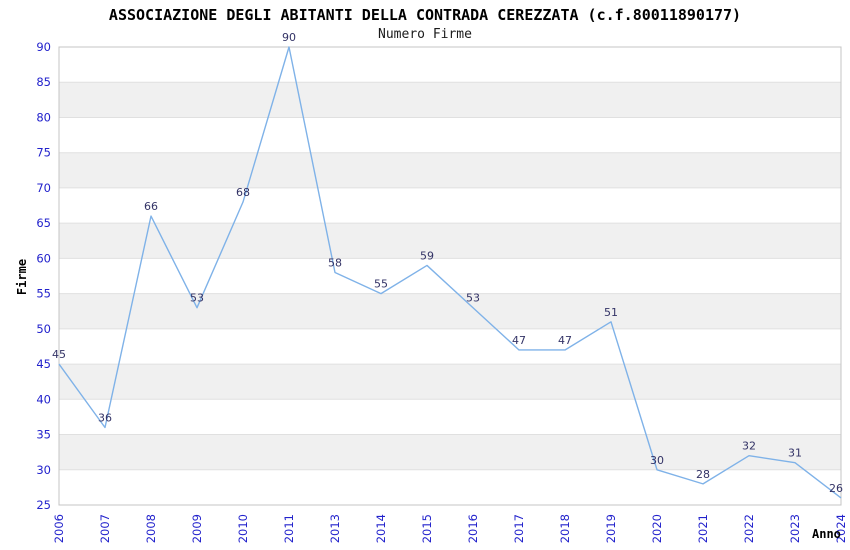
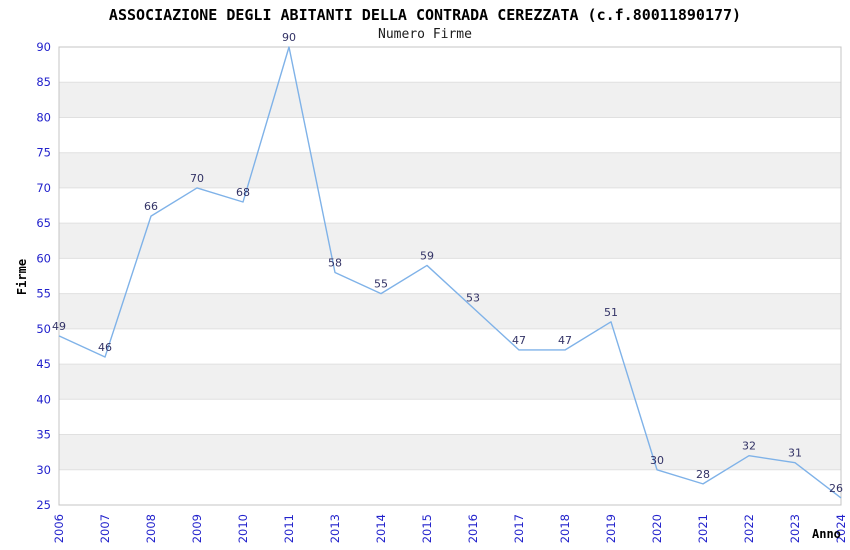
2006: 45 -> 49
2007: 36 -> 46
2009: 53 -> 70
